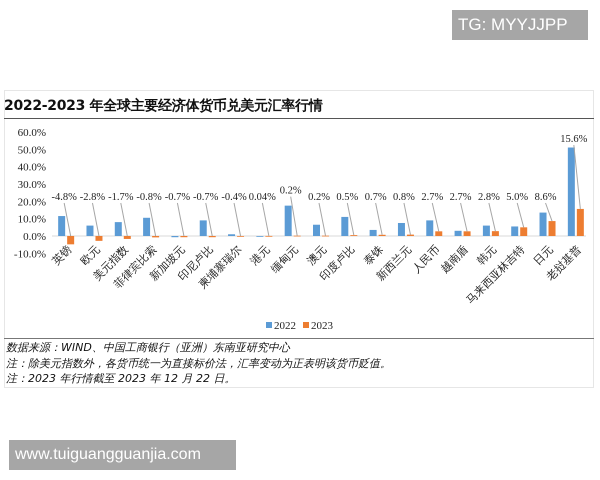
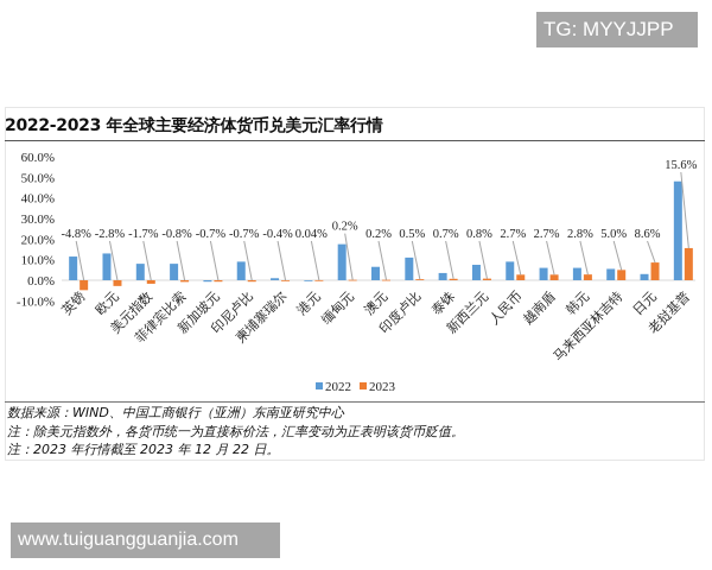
2022/欧元: 6% -> 13%
2022/菲律宾比索: 10% -> 8%
2022/越南盾: 3% -> 6%
2022/日元: 14% -> 3%
2022/老挝基普: 51% -> 48%
